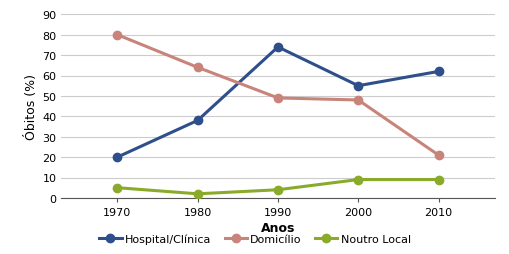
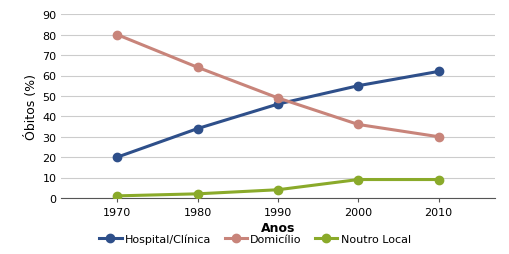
Noutro Local/1970: 5 -> 1
Hospital/Clínica/1980: 38 -> 34
Hospital/Clínica/1990: 74 -> 46
Domicílio/2000: 48 -> 36
Domicílio/2010: 21 -> 30
